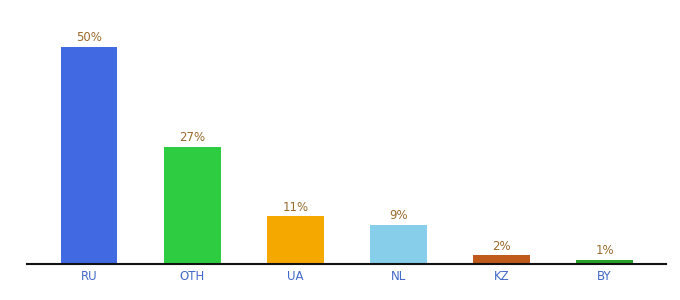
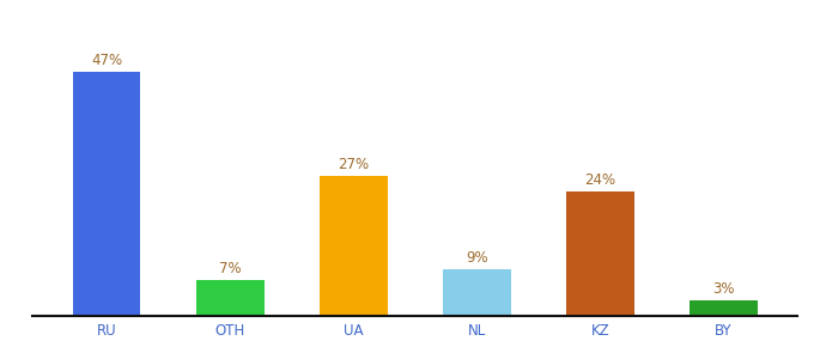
RU: 50% -> 47%
OTH: 27% -> 7%
UA: 11% -> 27%
KZ: 2% -> 24%
BY: 1% -> 3%
